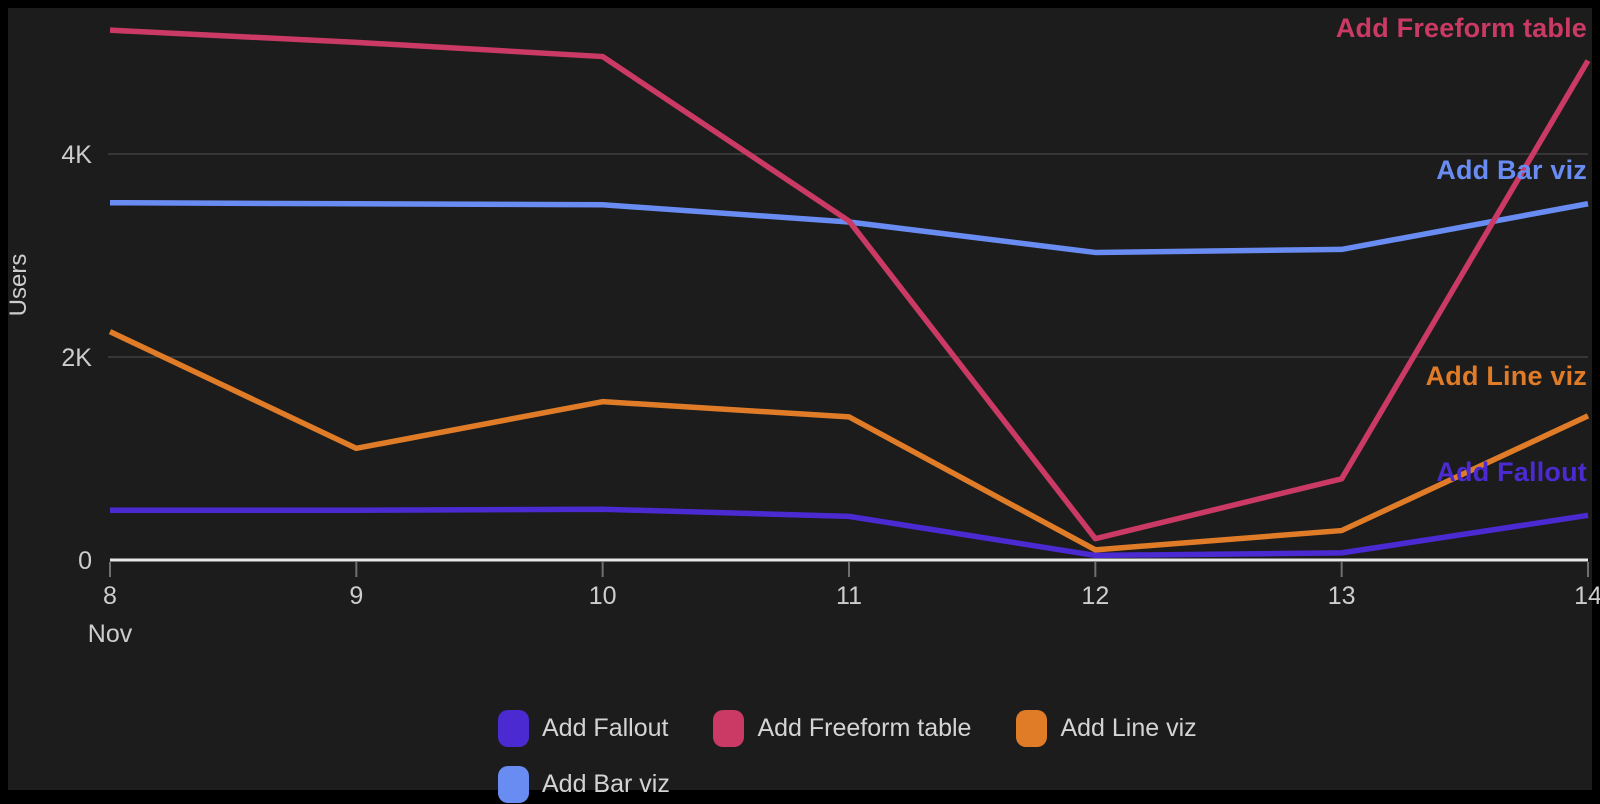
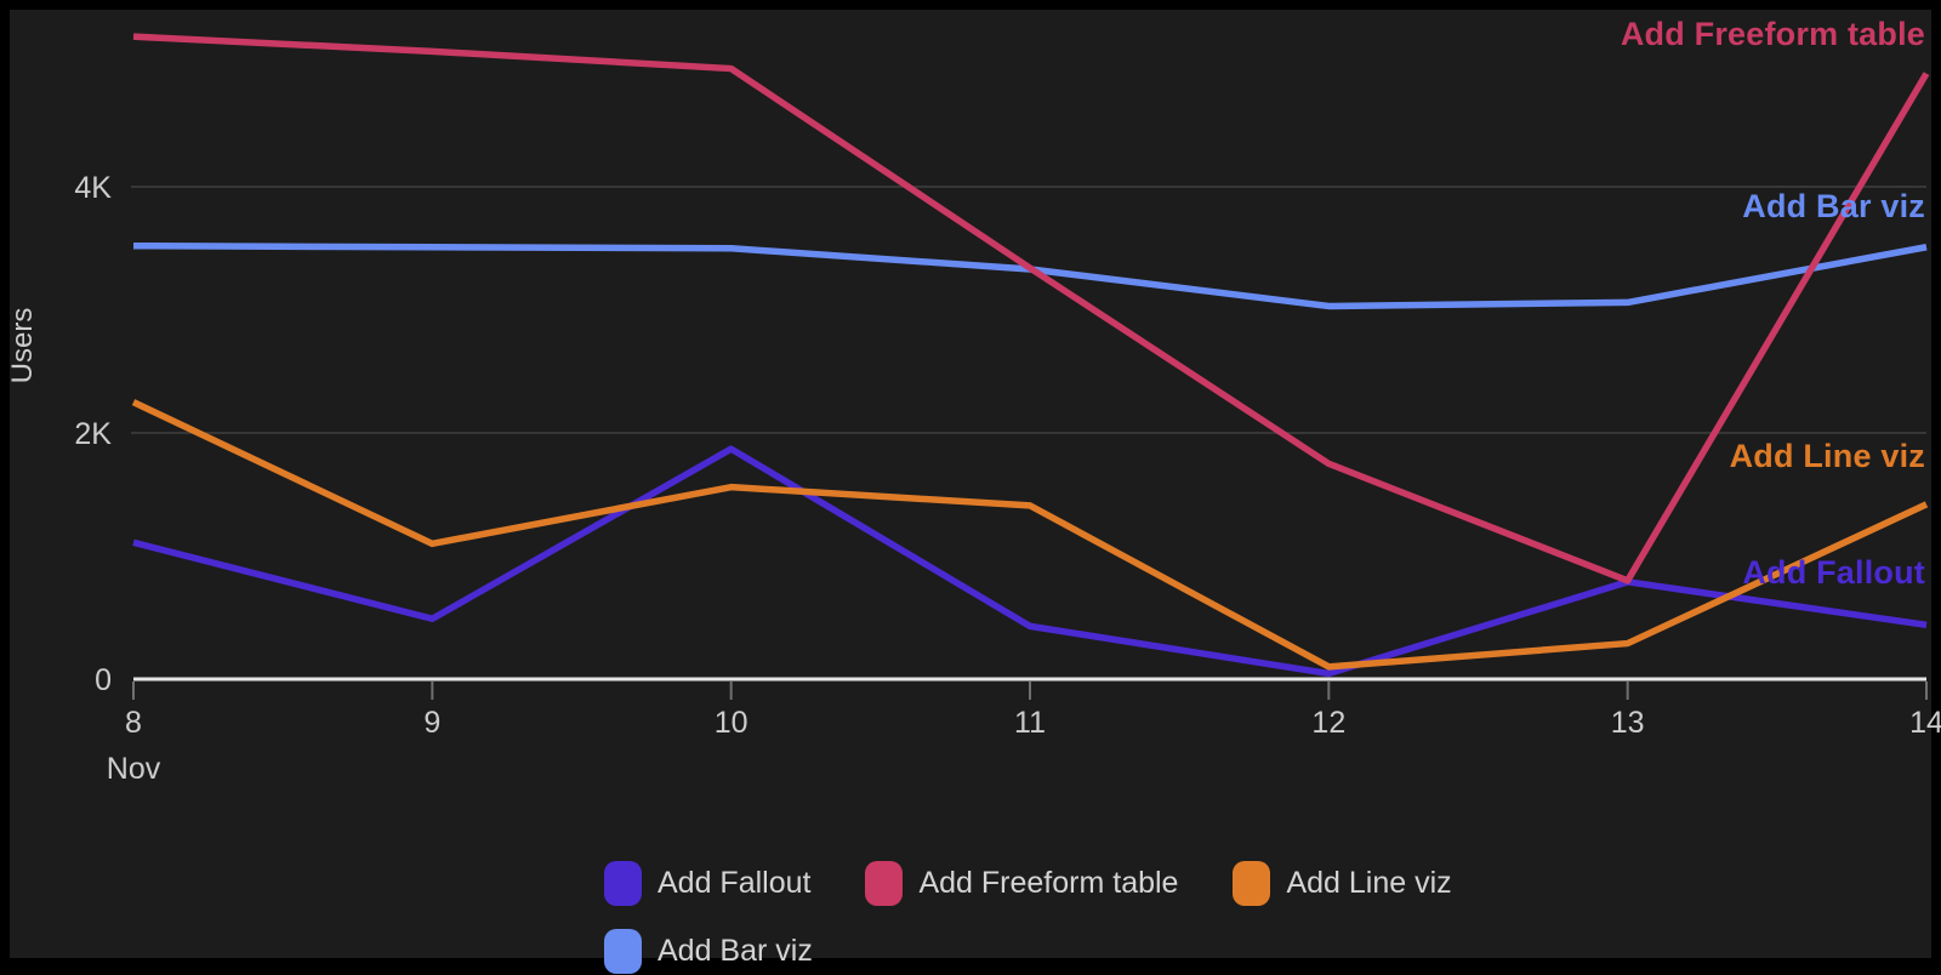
Add Fallout/8: 0.49K -> 1.11K
Add Fallout/10: 0.50K -> 1.87K
Add Freeform table/12: 0.21K -> 1.75K
Add Fallout/13: 0.07K -> 0.79K
